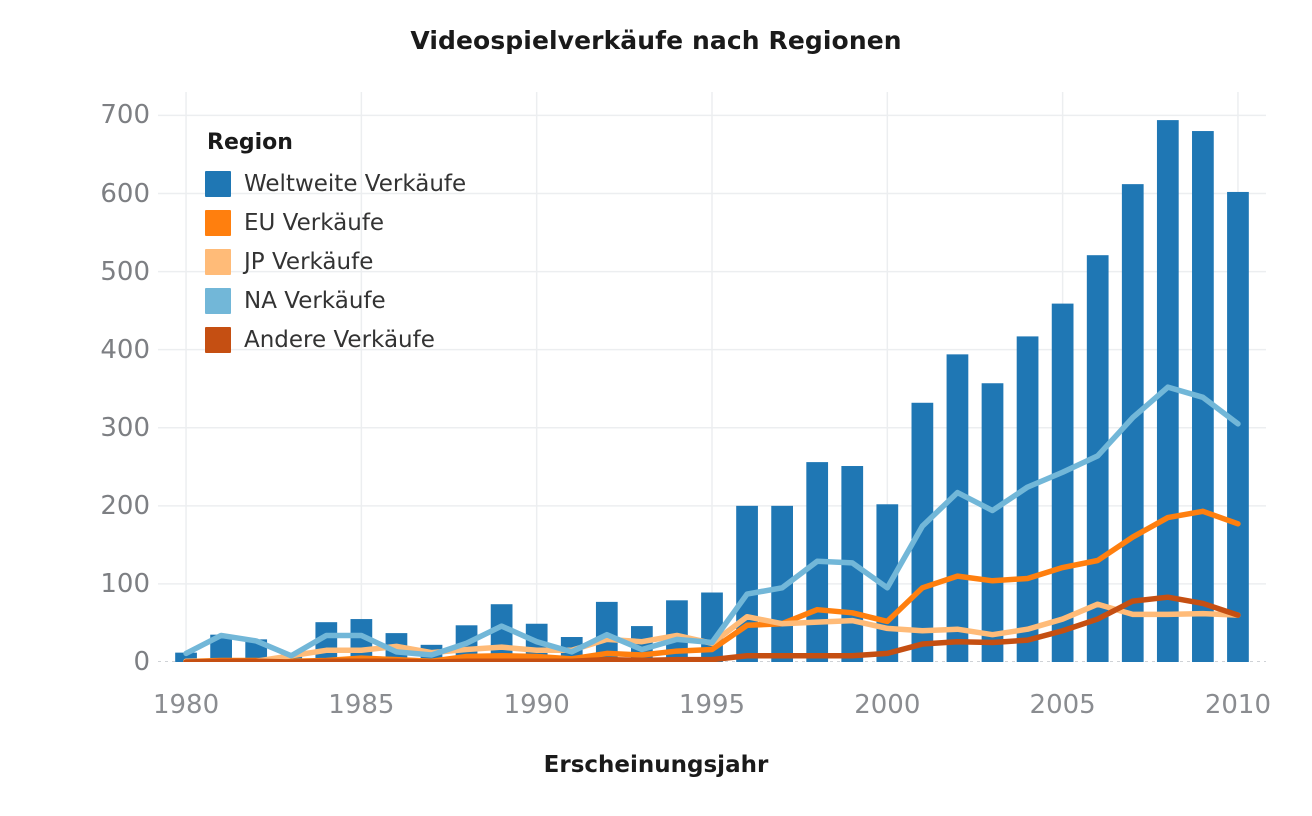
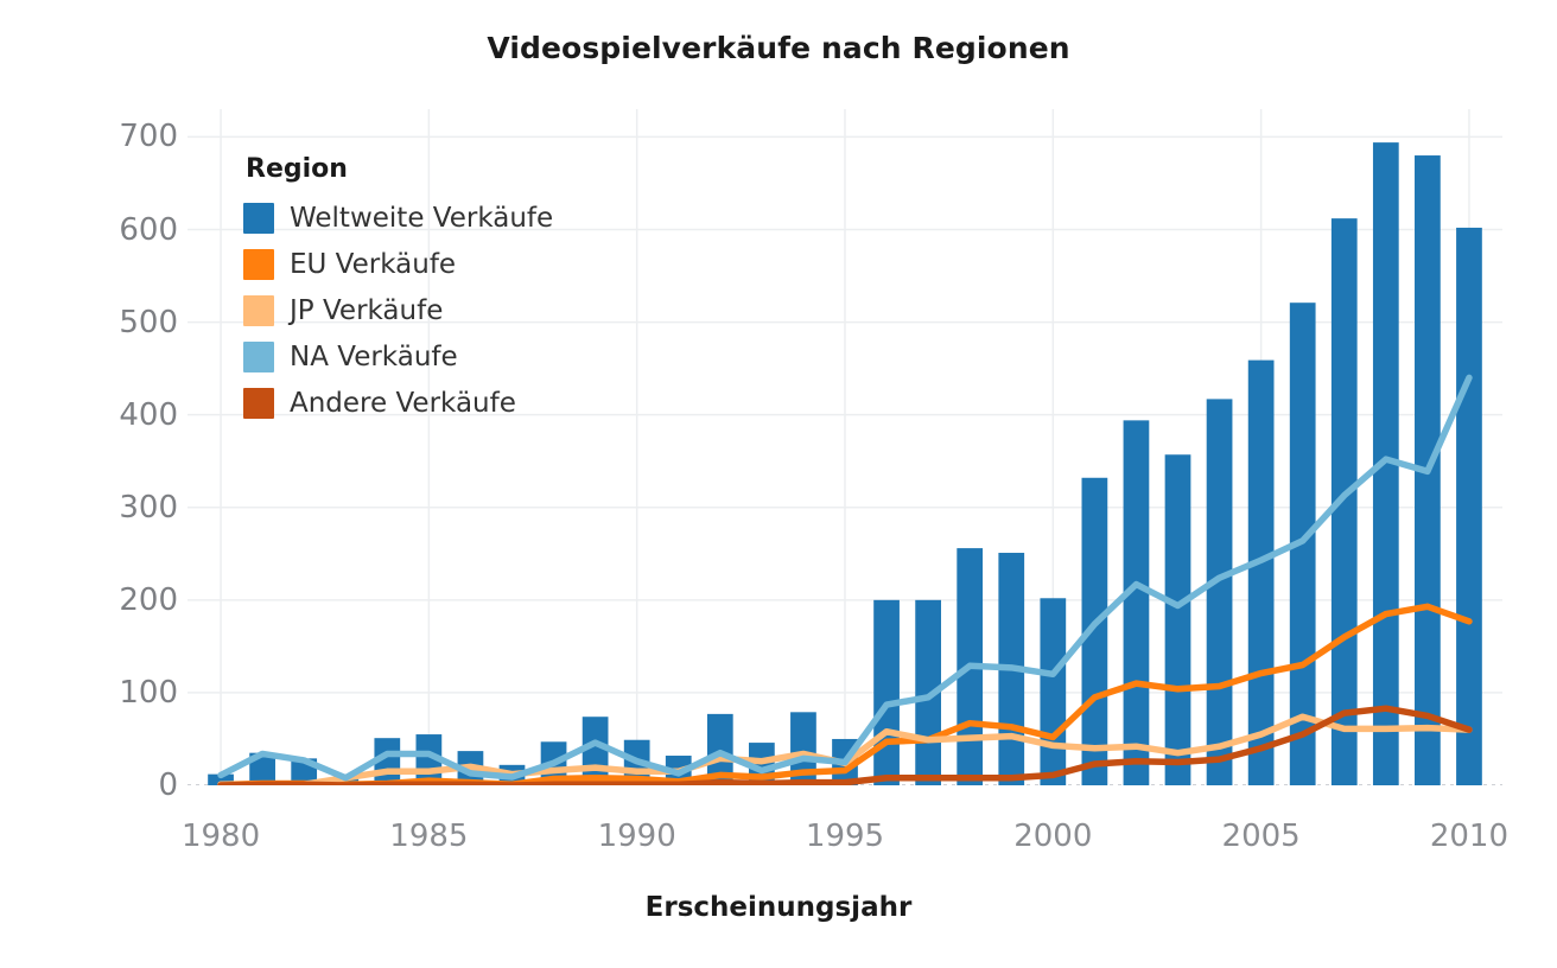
Weltweite Verkäufe/1995: 90 -> 50
NA Verkäufe/2000: 100 -> 120
NA Verkäufe/2010: 300 -> 440
